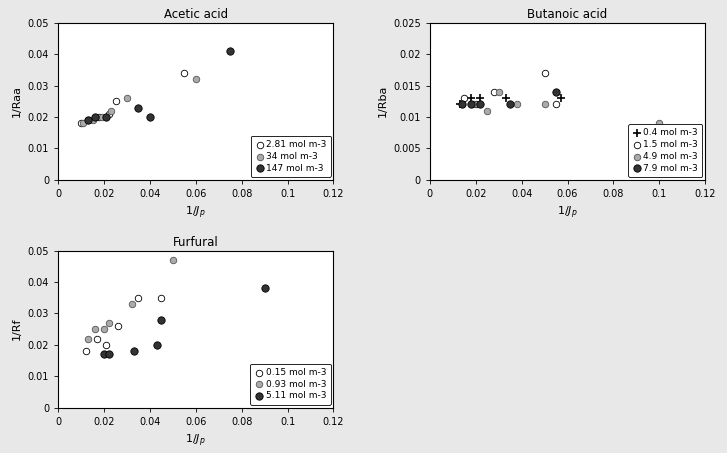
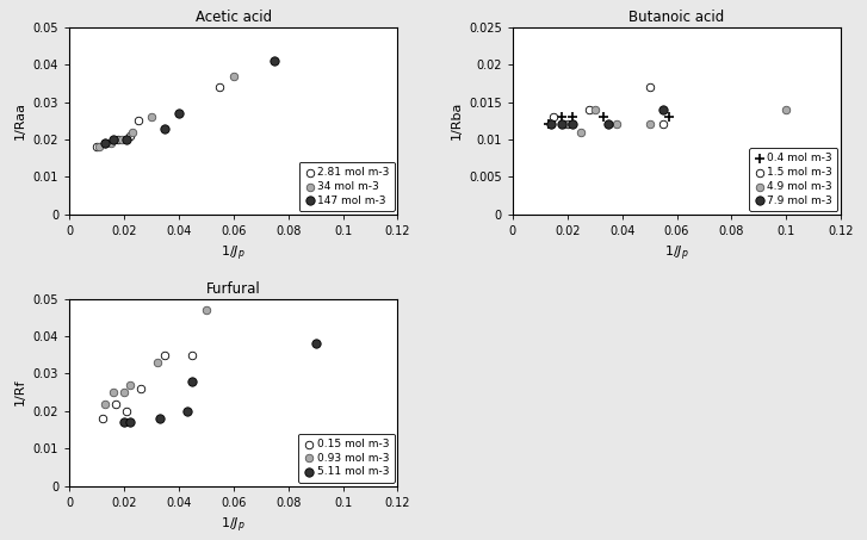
Acetic acid/147 mol m-3/0.04: 0.020 -> 0.027
Acetic acid/34 mol m-3/0.06: 0.032 -> 0.037
Butanoic acid/4.9 mol m-3/0.1: 0.009 -> 0.014
